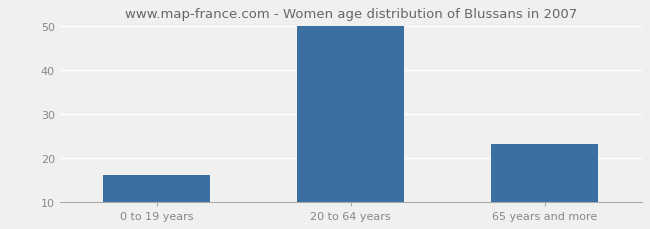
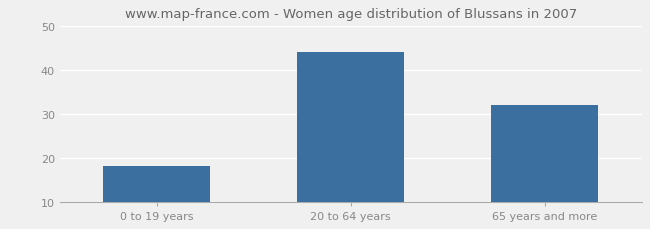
0 to 19 years: 16 -> 18
20 to 64 years: 50 -> 44
65 years and more: 23 -> 32
